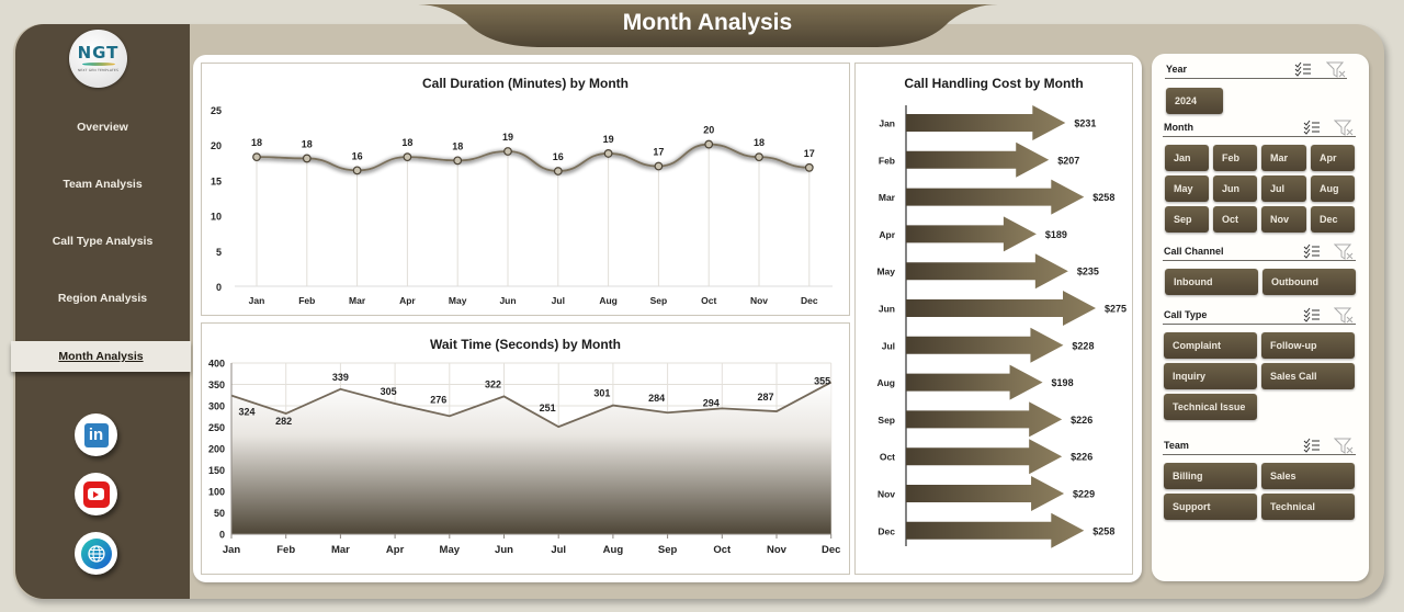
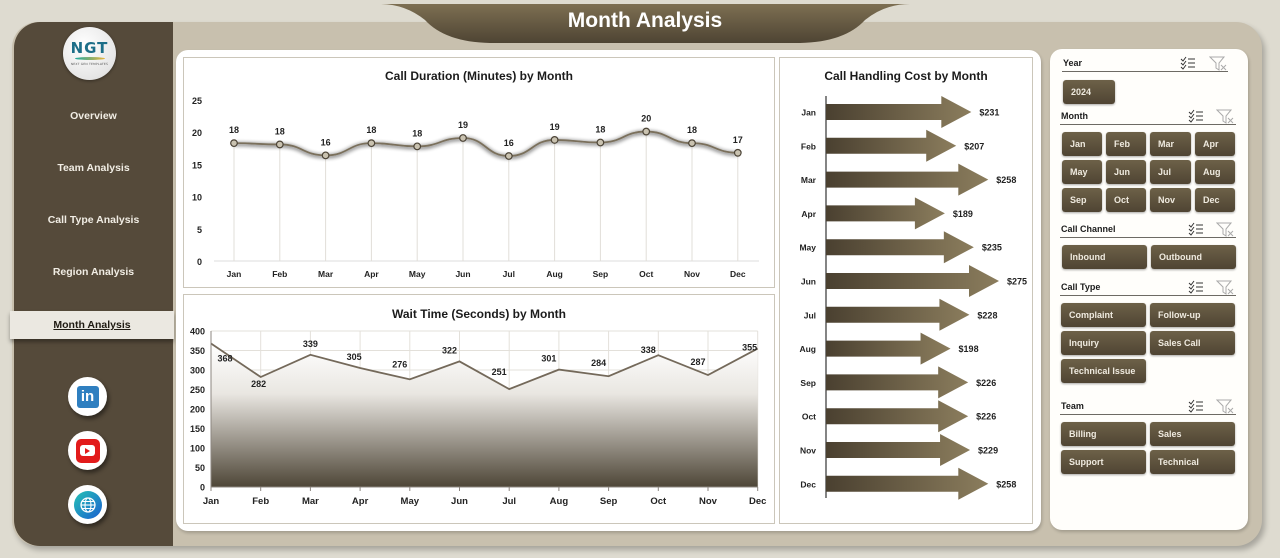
Call Duration (Minutes) by Month/Sep: 17 -> 18
Wait Time (Seconds) by Month/Jan: 324 -> 368
Wait Time (Seconds) by Month/Oct: 294 -> 338
